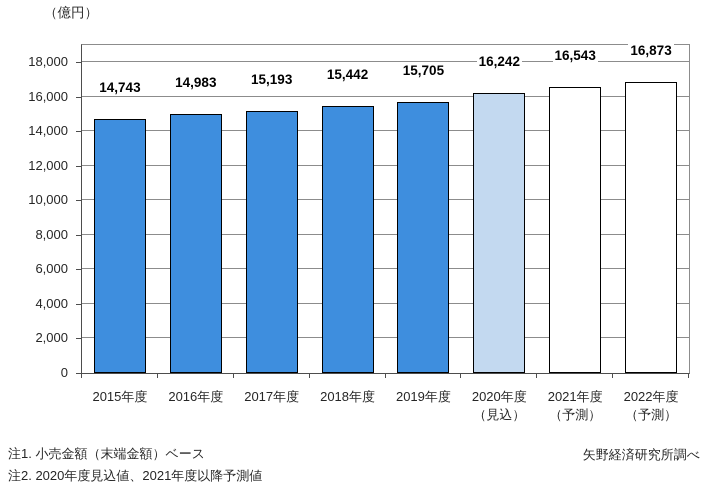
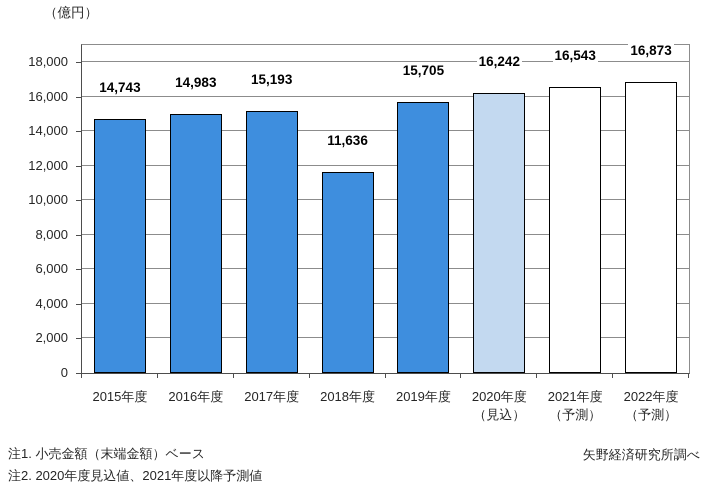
2018年度: 15,442 -> 11,636
